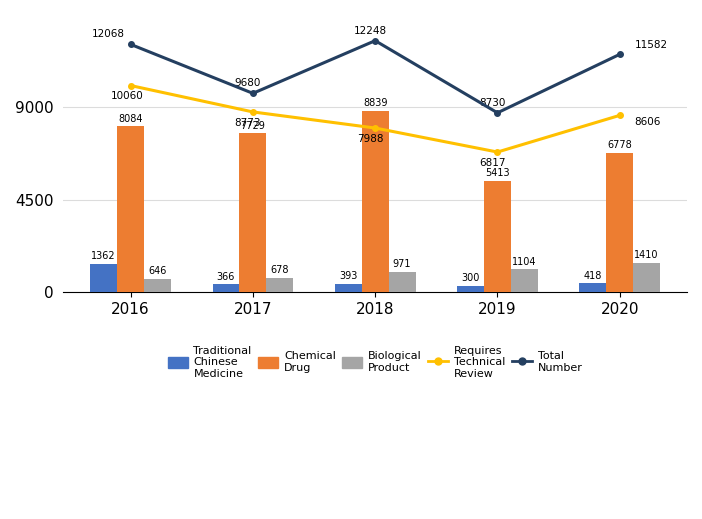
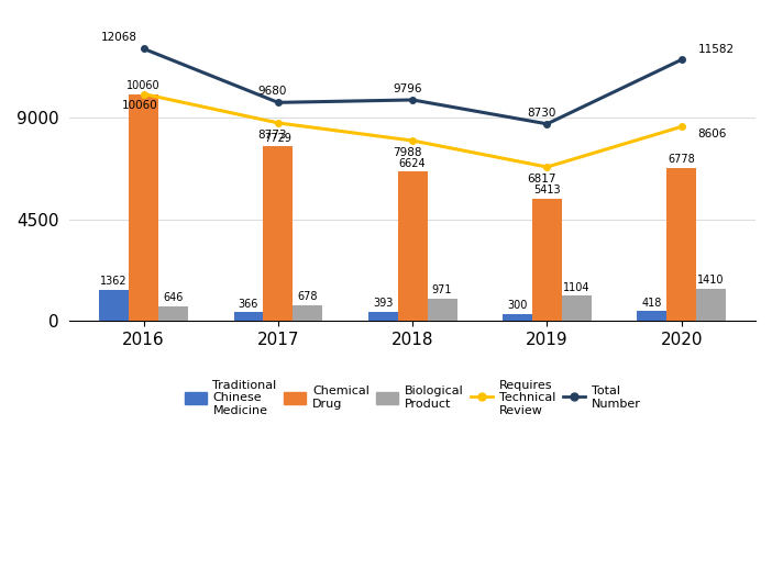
Chemical Drug/2016: 8084 -> 10060
Chemical Drug/2018: 8839 -> 6624
Total Number/2018: 12248 -> 9796
